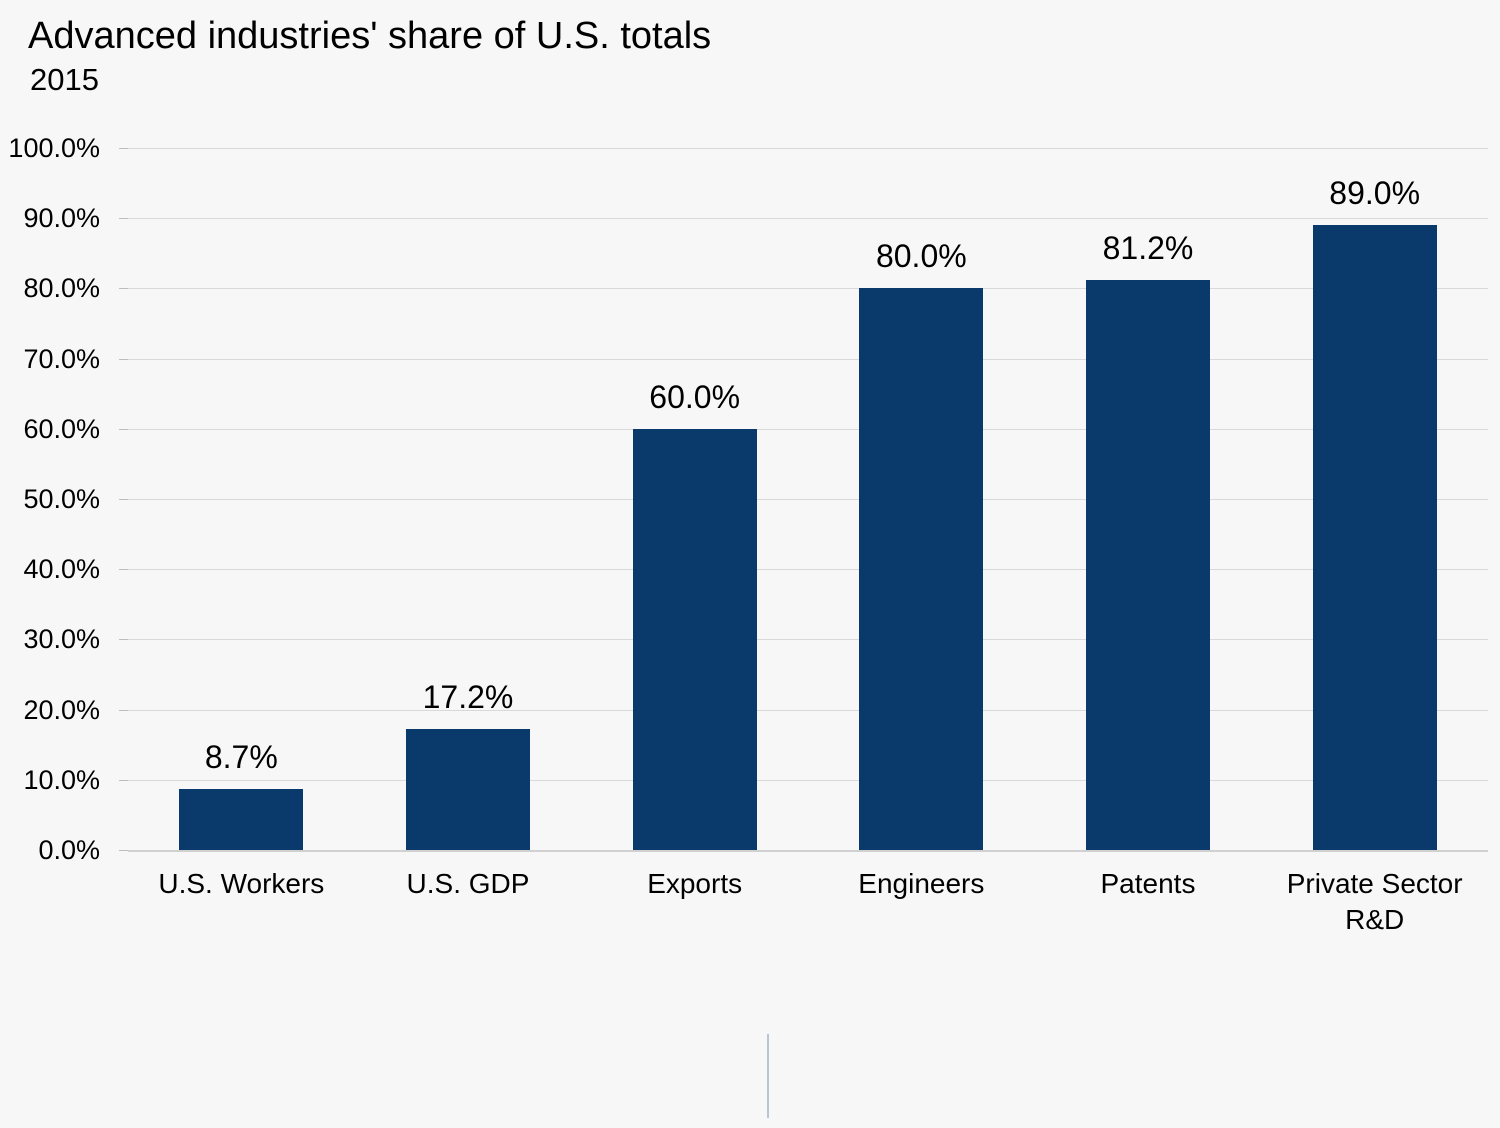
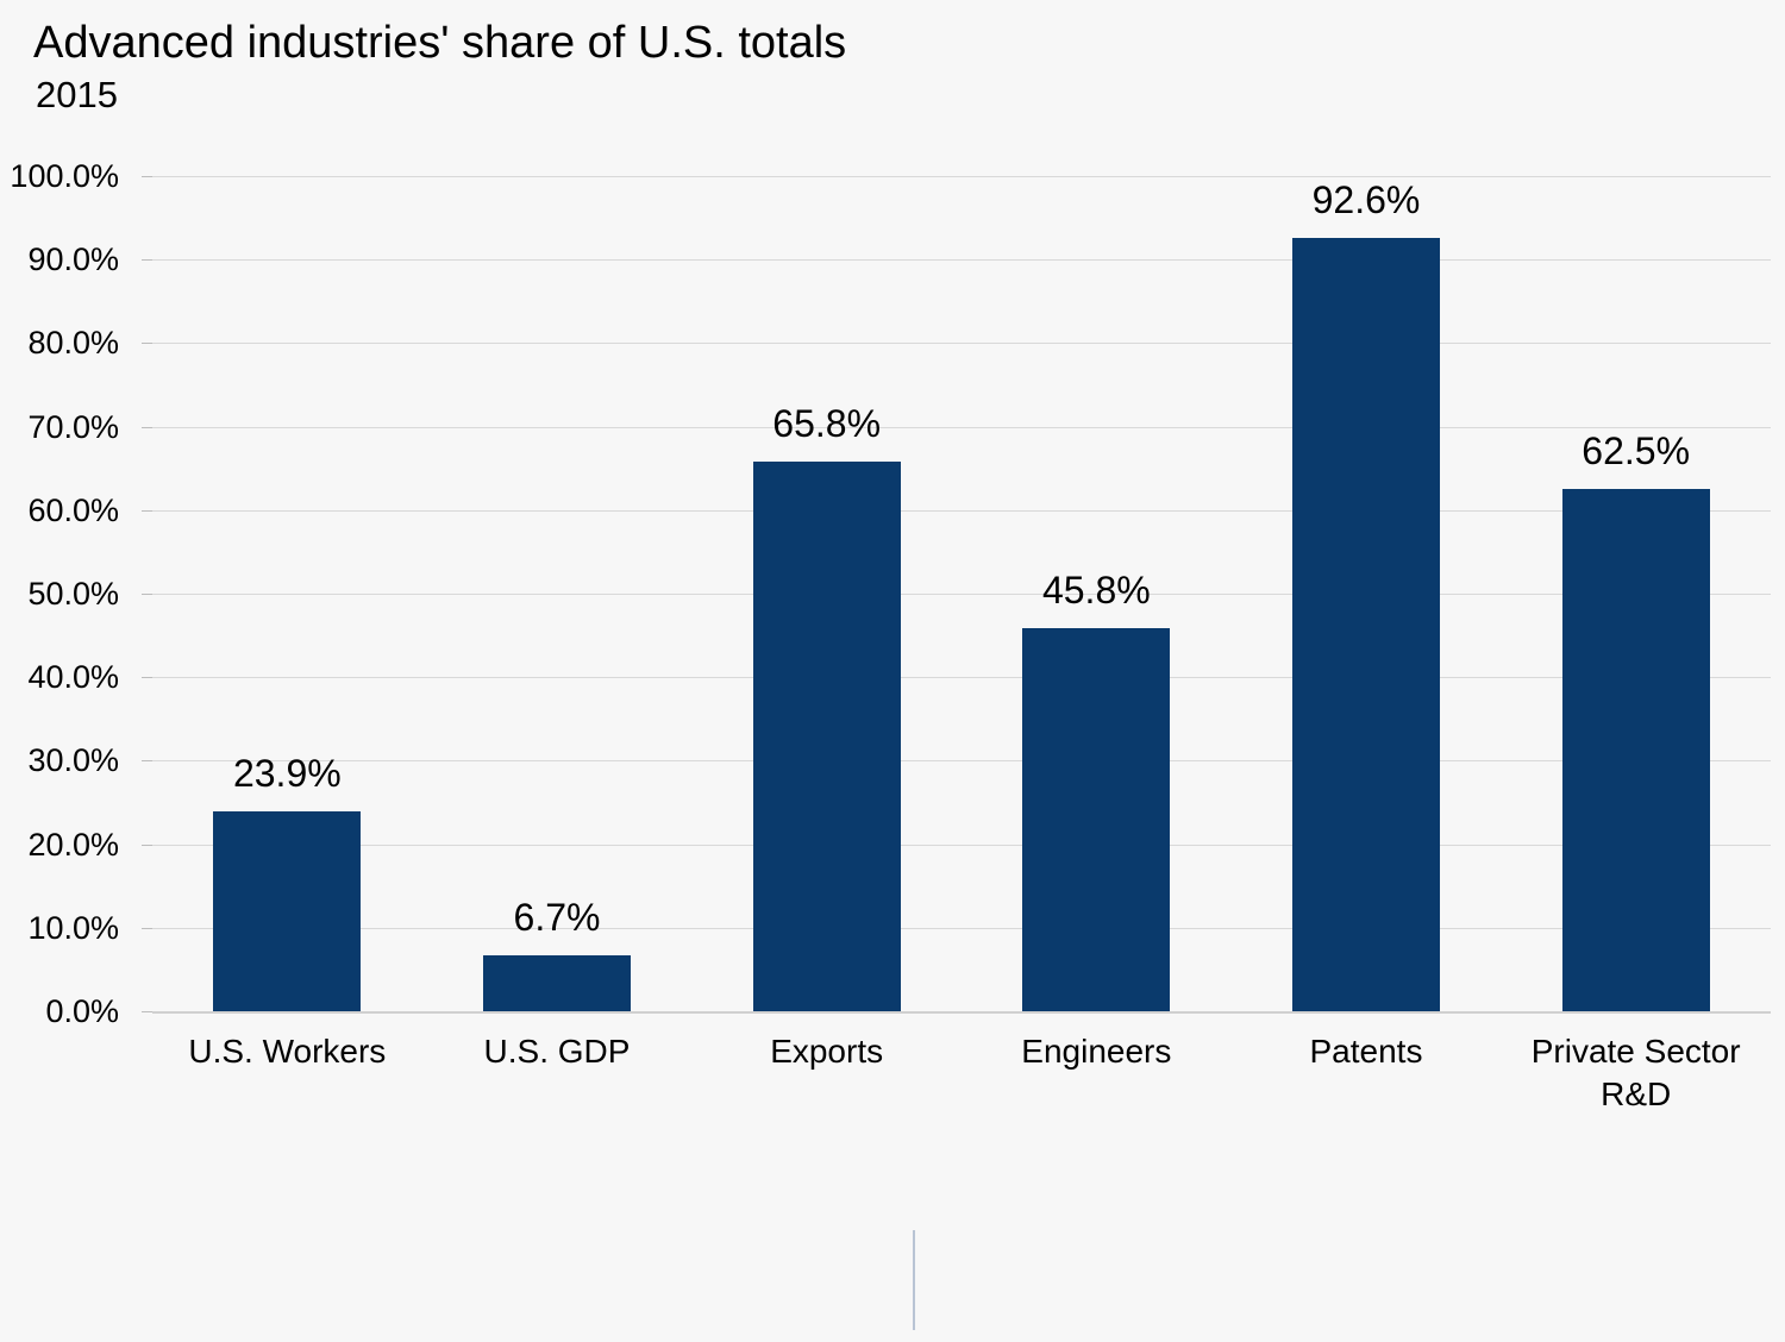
U.S. Workers: 8.7% -> 23.9%
U.S. GDP: 17.2% -> 6.7%
Exports: 60.0% -> 65.8%
Engineers: 80.0% -> 45.8%
Patents: 81.2% -> 92.6%
Private Sector R&D: 89.0% -> 62.5%
